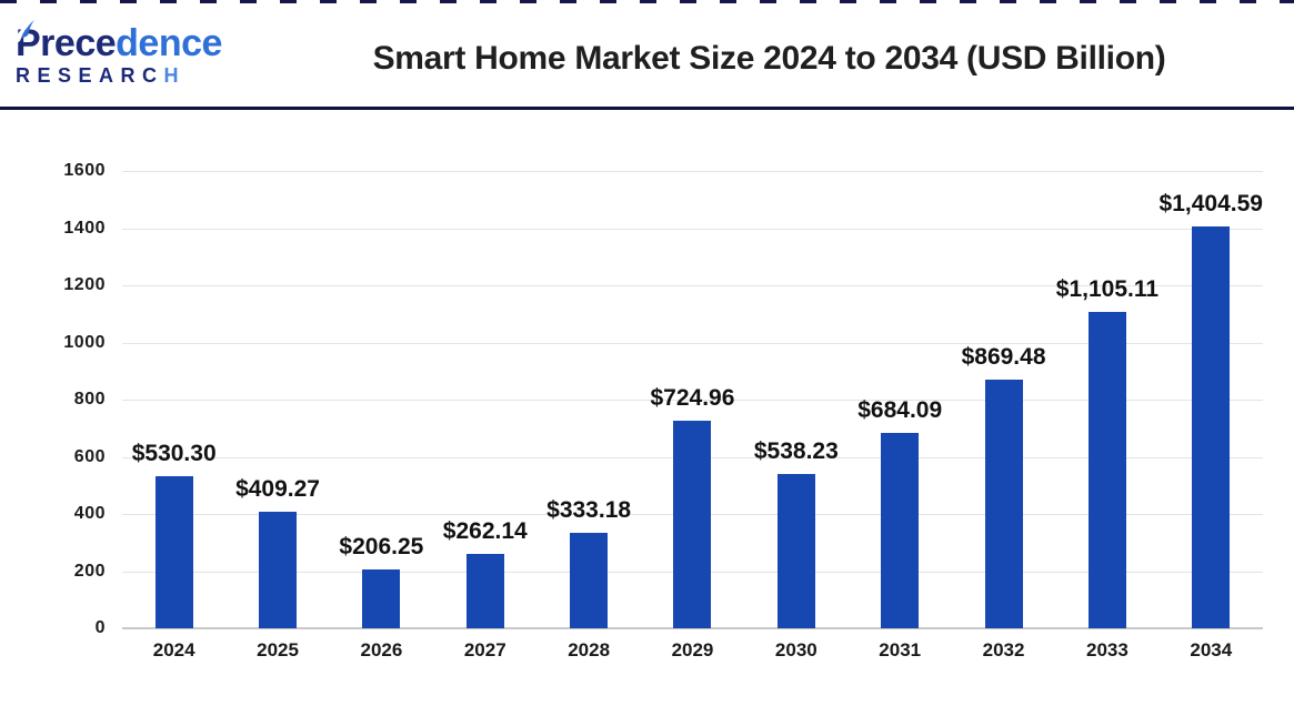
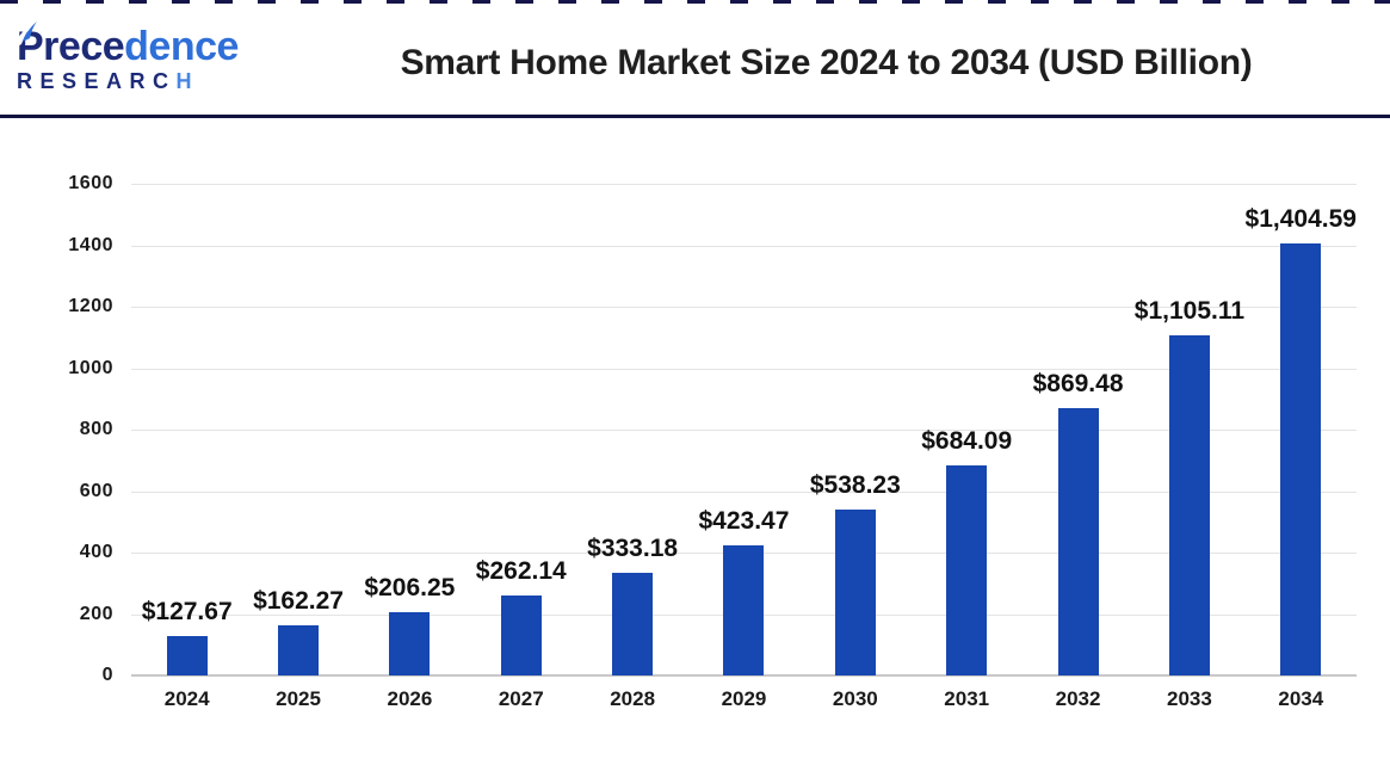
2024: $530.30 -> $127.67
2025: $409.27 -> $162.27
2029: $724.96 -> $423.47
